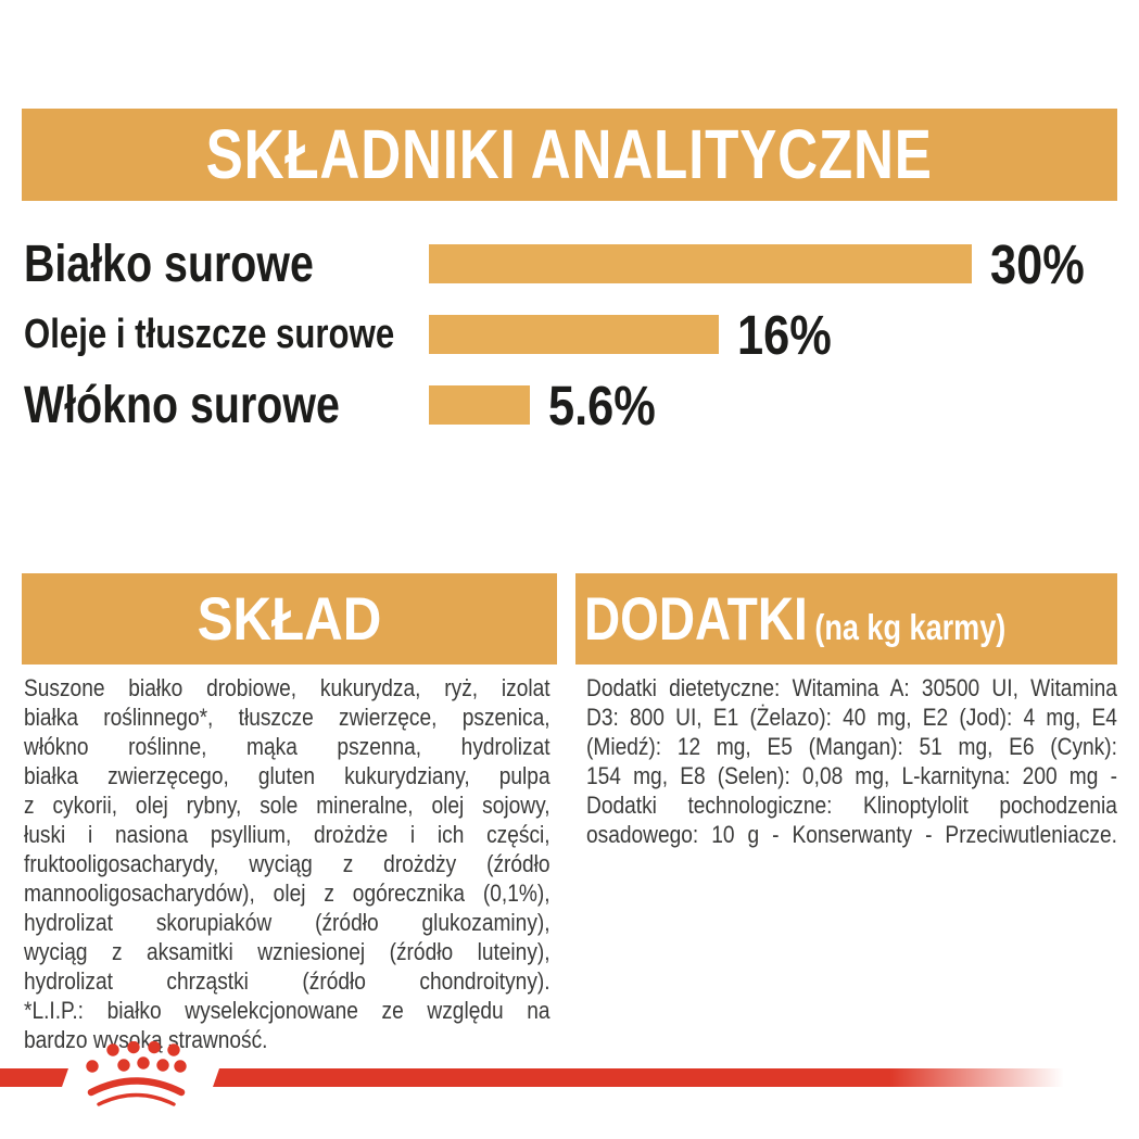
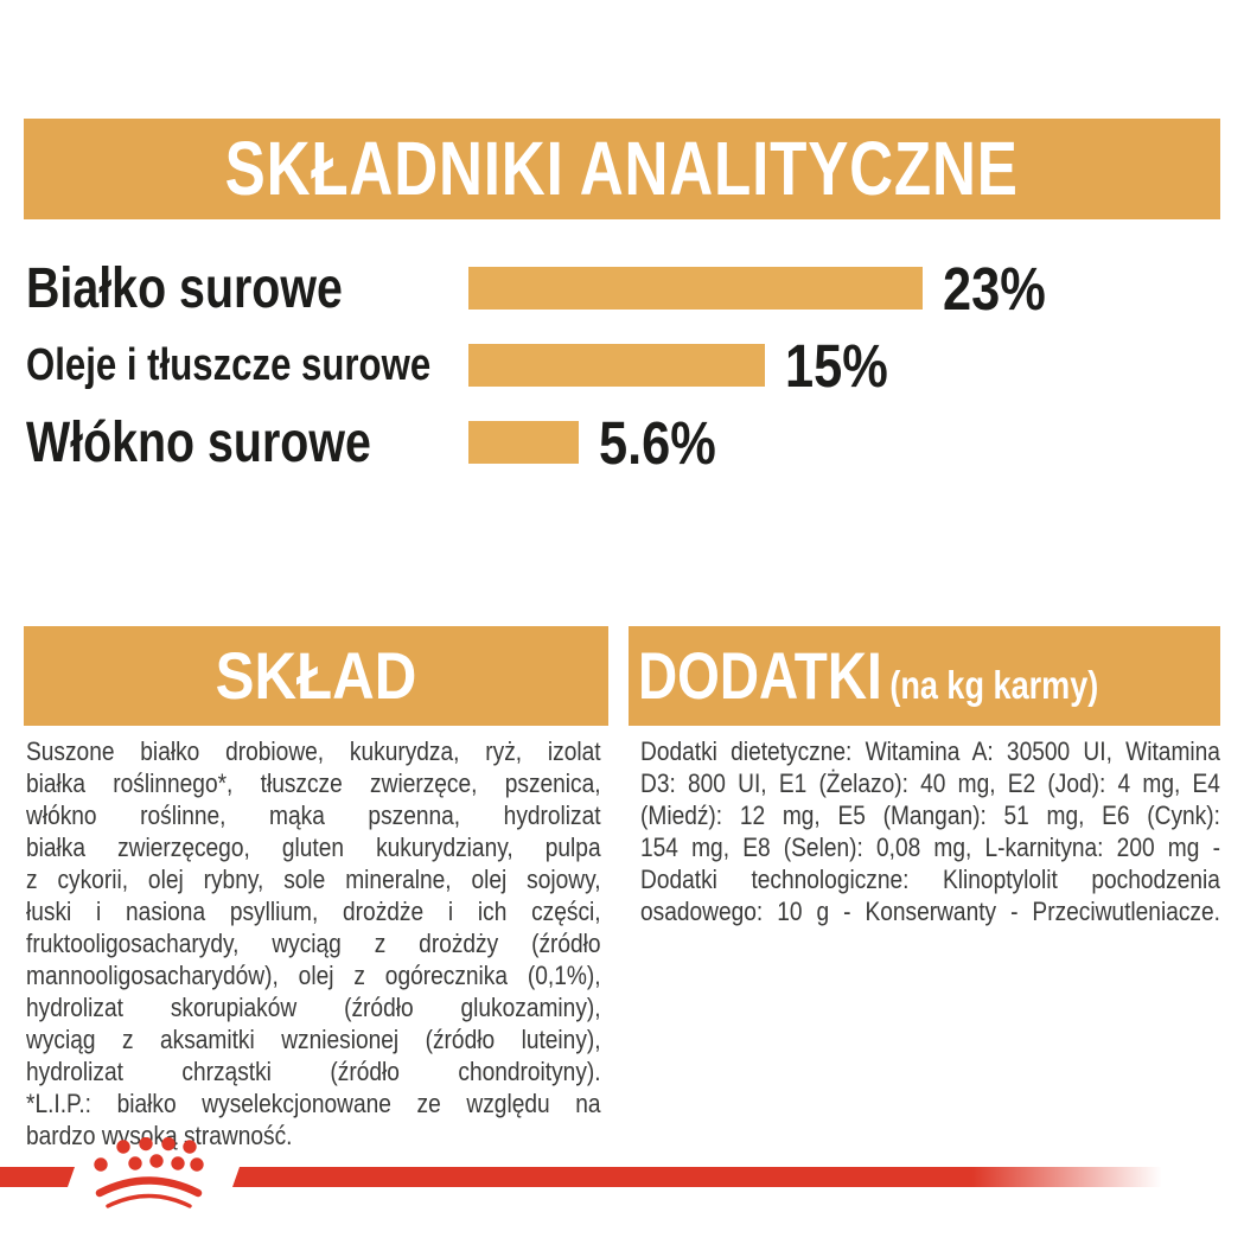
Białko surowe: 30% -> 23%
Oleje i tłuszcze surowe: 16% -> 15%
